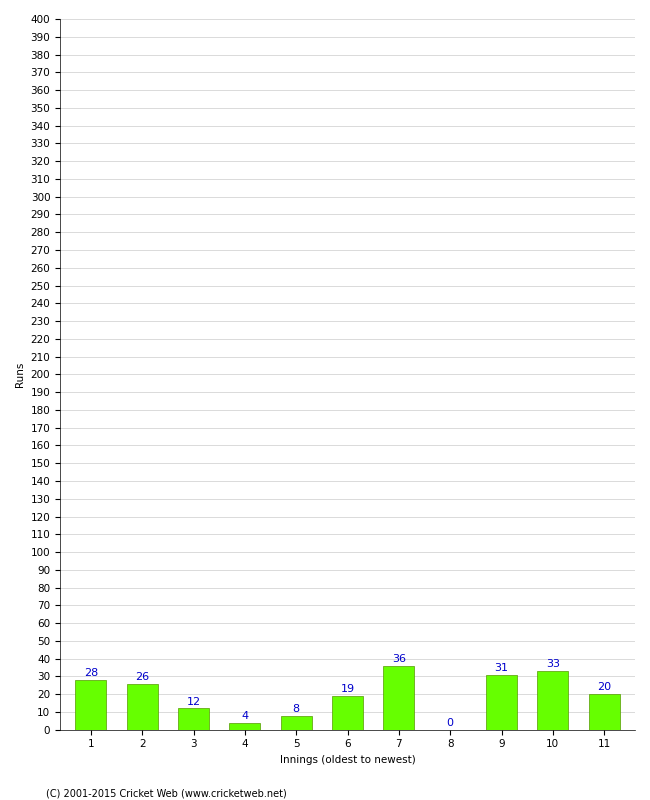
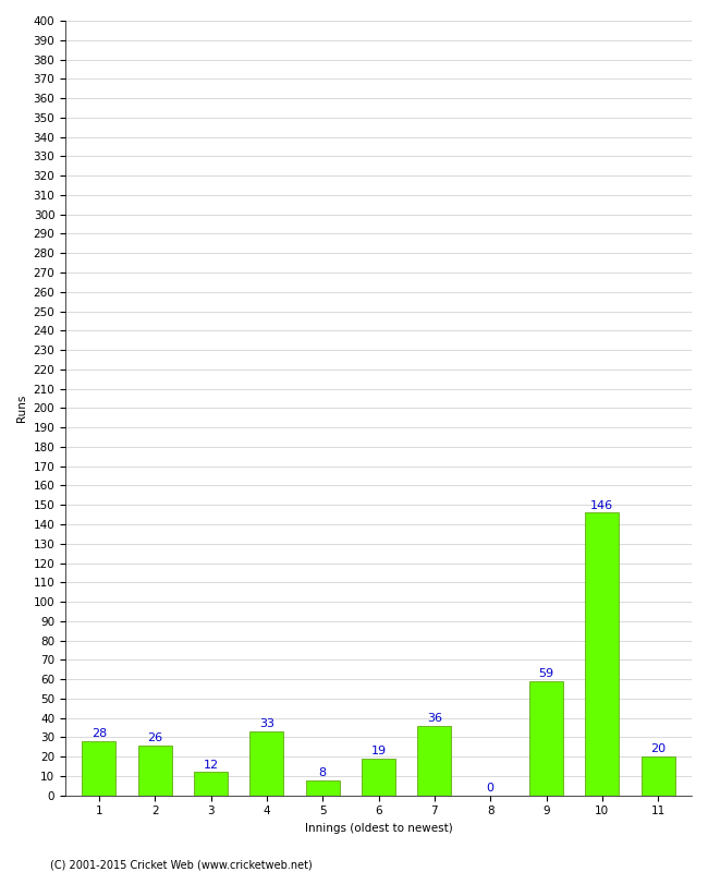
4: 4 -> 33
9: 31 -> 59
10: 33 -> 146
